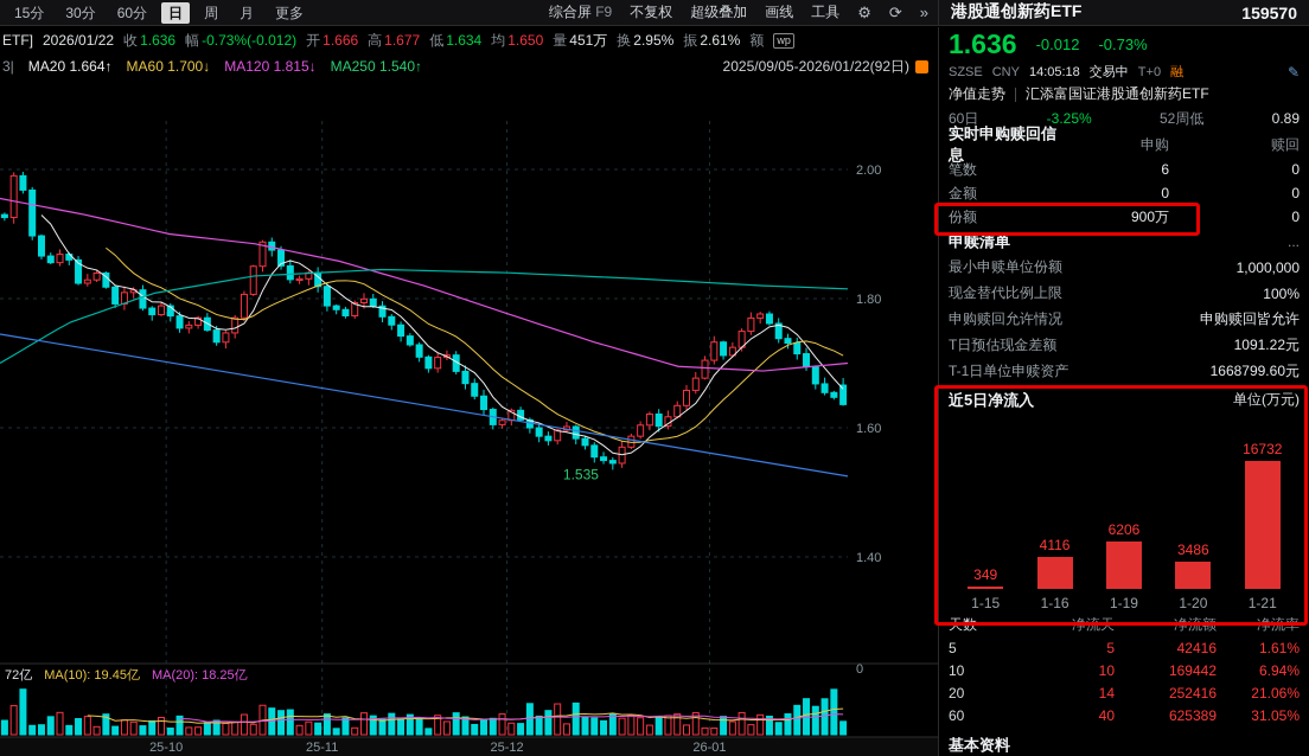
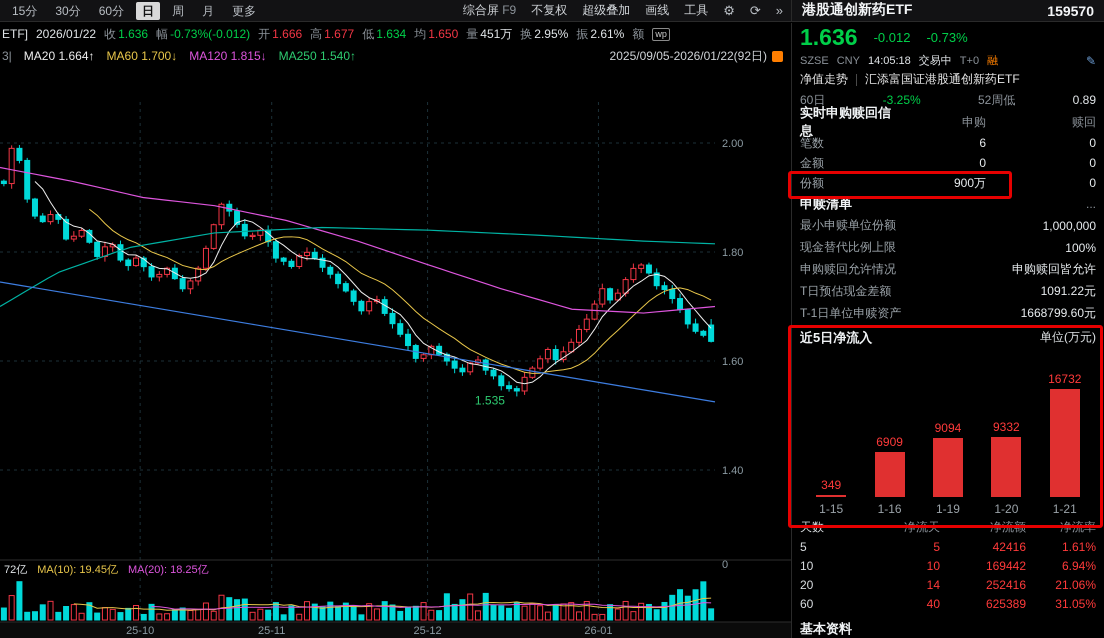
近5日净流入/1-16: 4116 -> 6909
近5日净流入/1-19: 6206 -> 9094
近5日净流入/1-20: 3486 -> 9332
